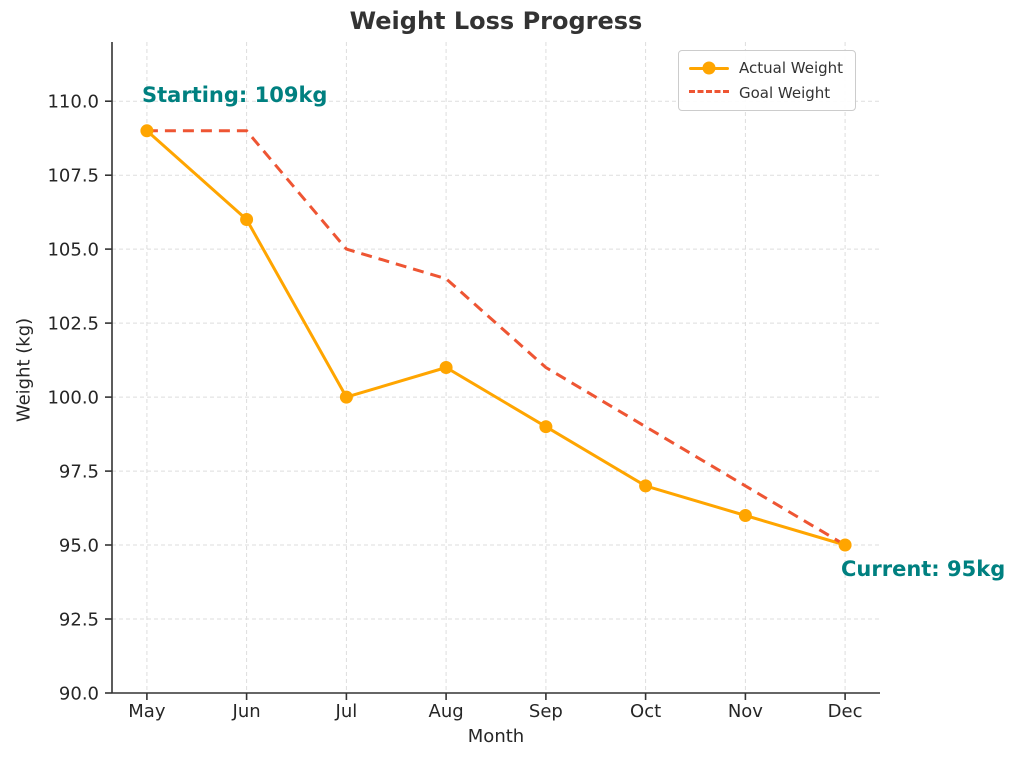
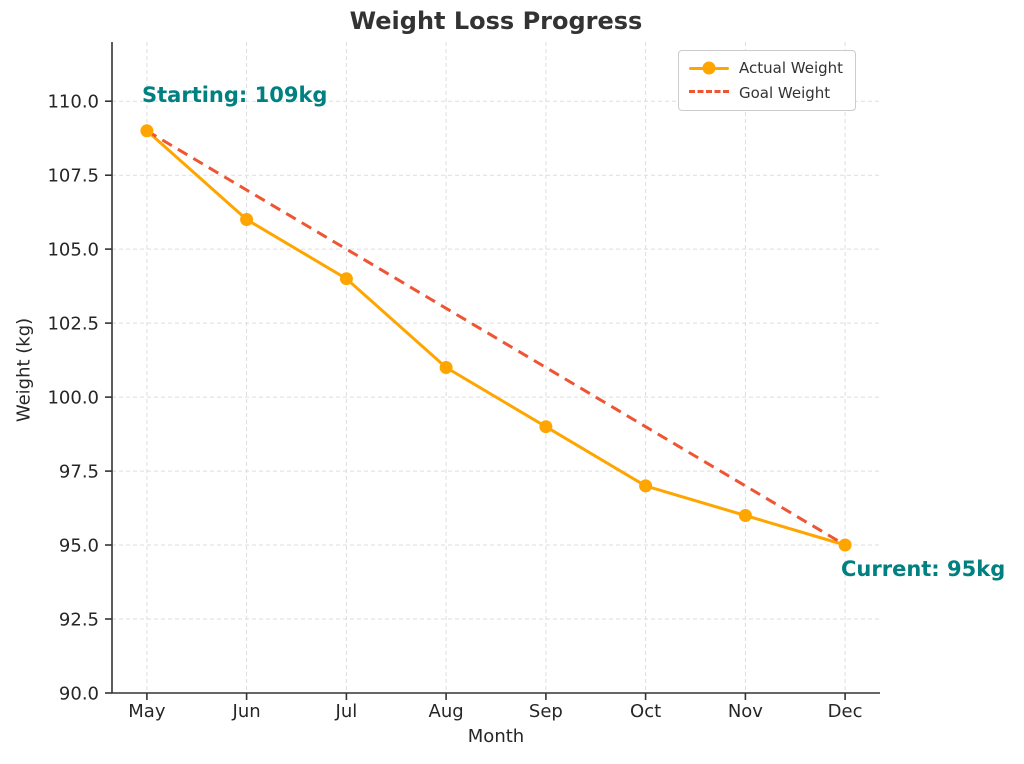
Goal Weight/Jun: 109 -> 107
Actual Weight/Jul: 100 -> 104
Goal Weight/Aug: 104 -> 103
